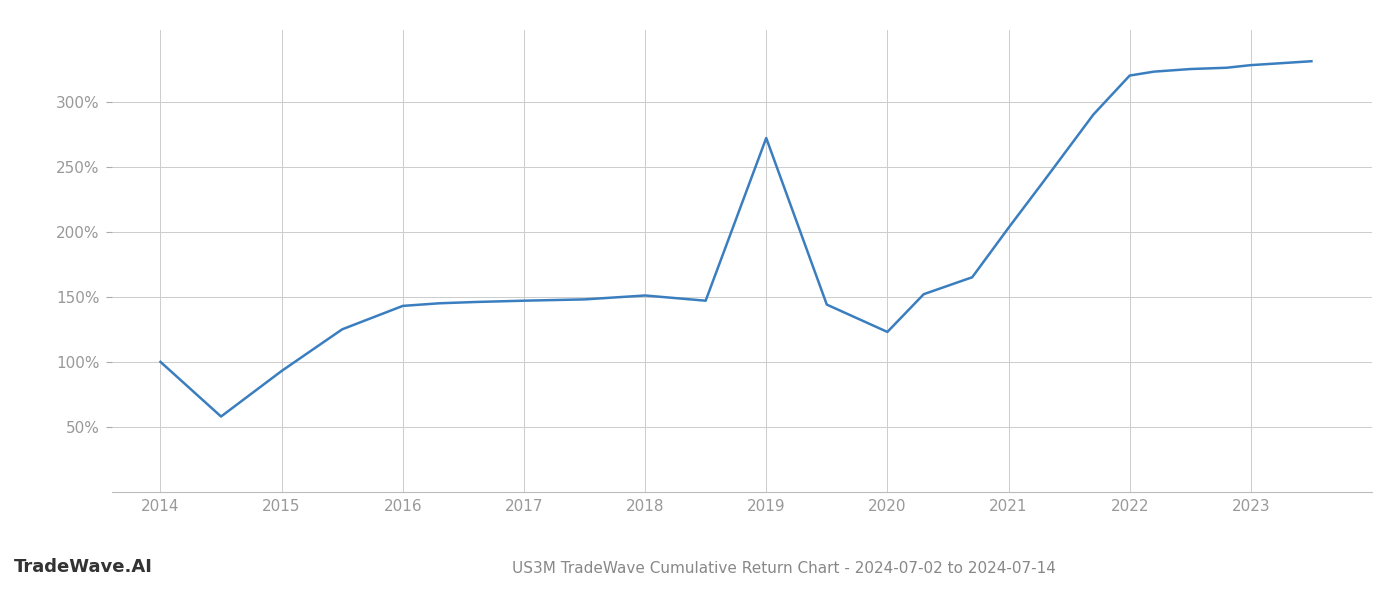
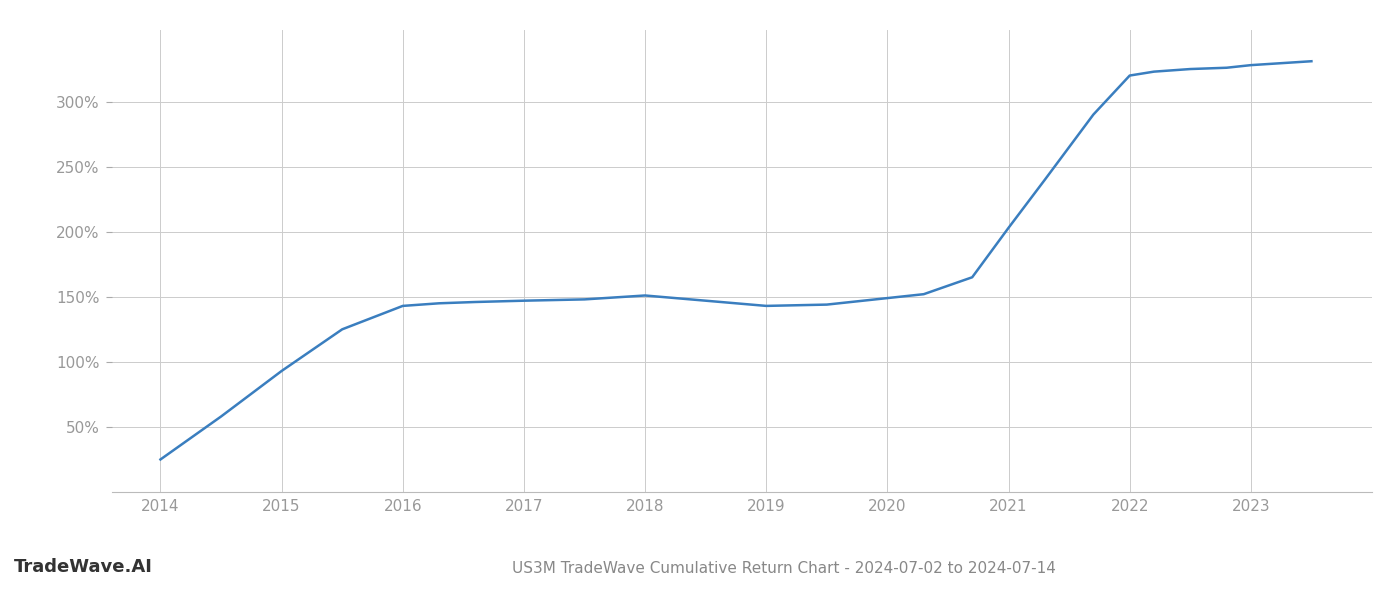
2014: 100% -> 25%
2019: 272% -> 143%
2020: 123% -> 149%
